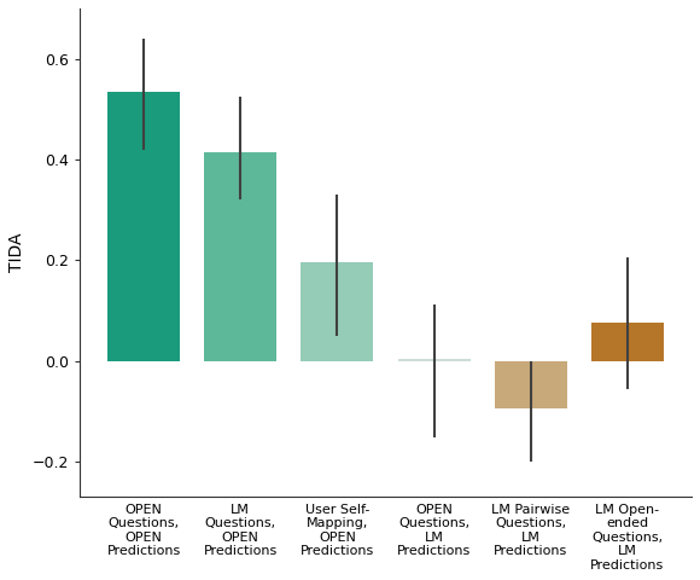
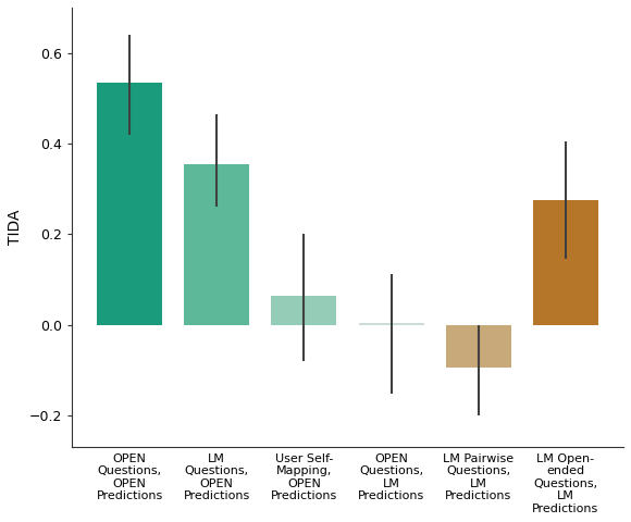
LM Questions, OPEN Predictions: 0.415 -> 0.355
User Self- Mapping, OPEN Predictions: 0.195 -> 0.065
LM Open- ended Questions, LM Predictions: 0.075 -> 0.275
